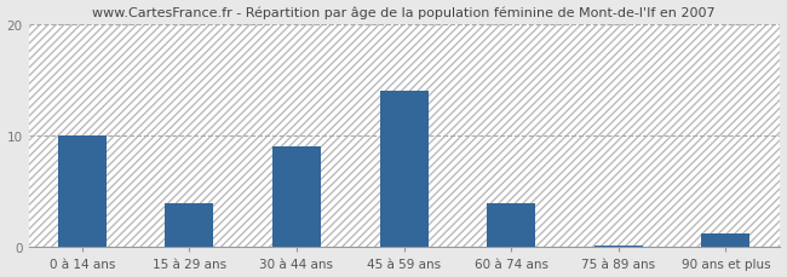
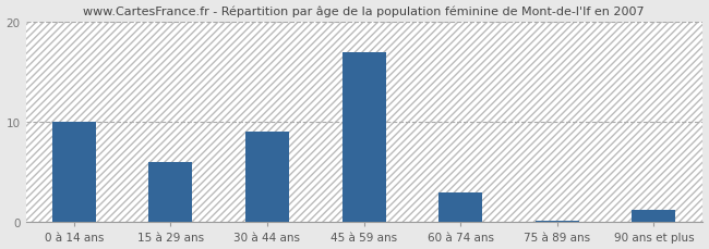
15 à 29 ans: 4.0 -> 6.0
45 à 59 ans: 14.0 -> 17.0
60 à 74 ans: 4.0 -> 3.0
